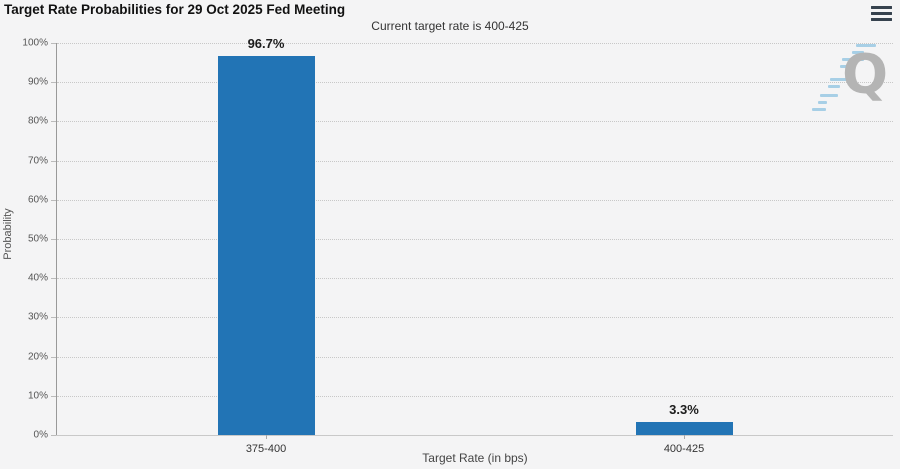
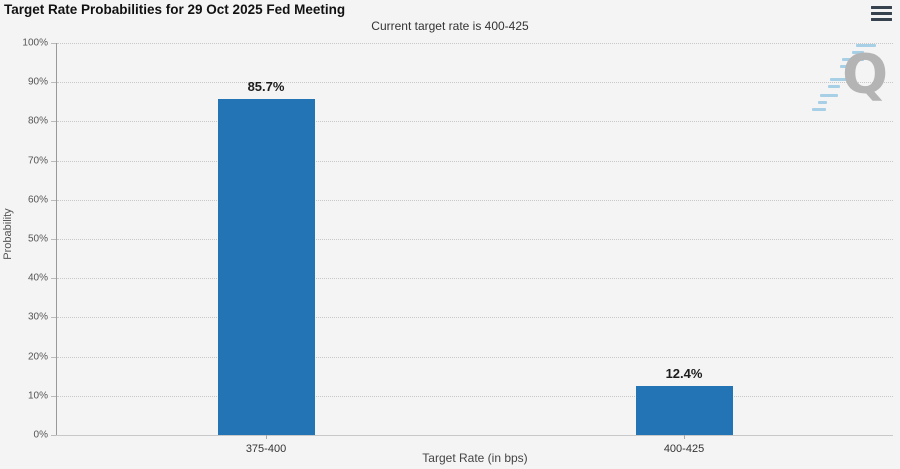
375-400: 96.7% -> 85.7%
400-425: 3.3% -> 12.4%
